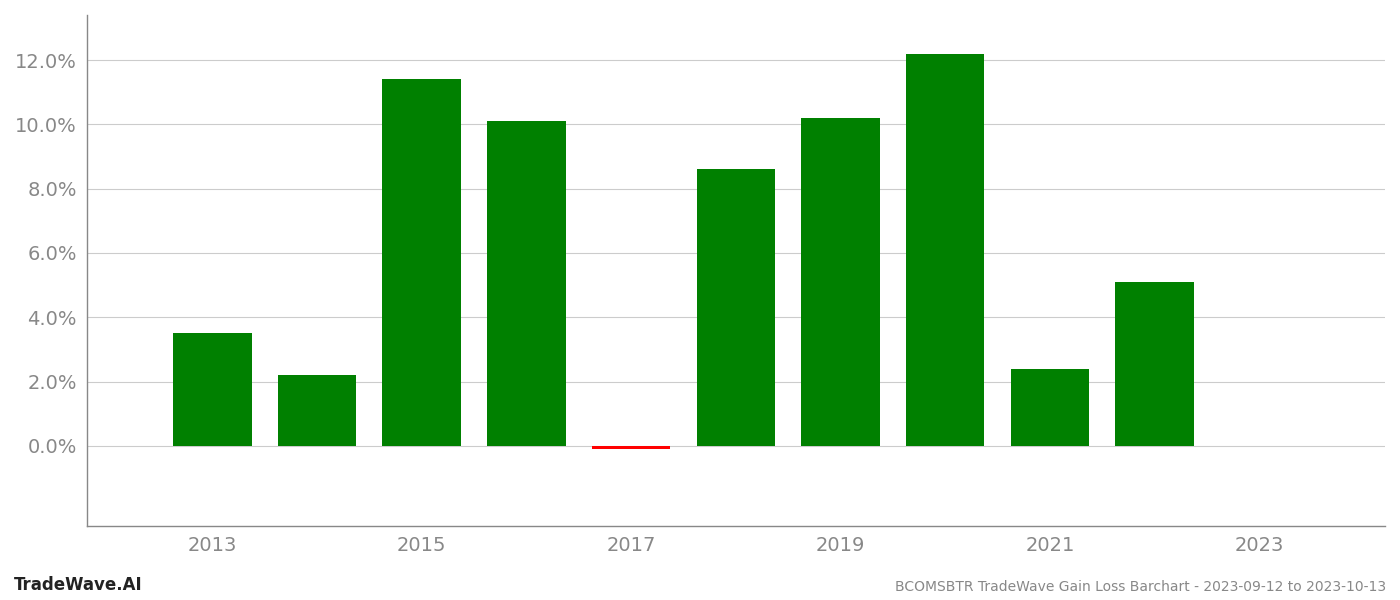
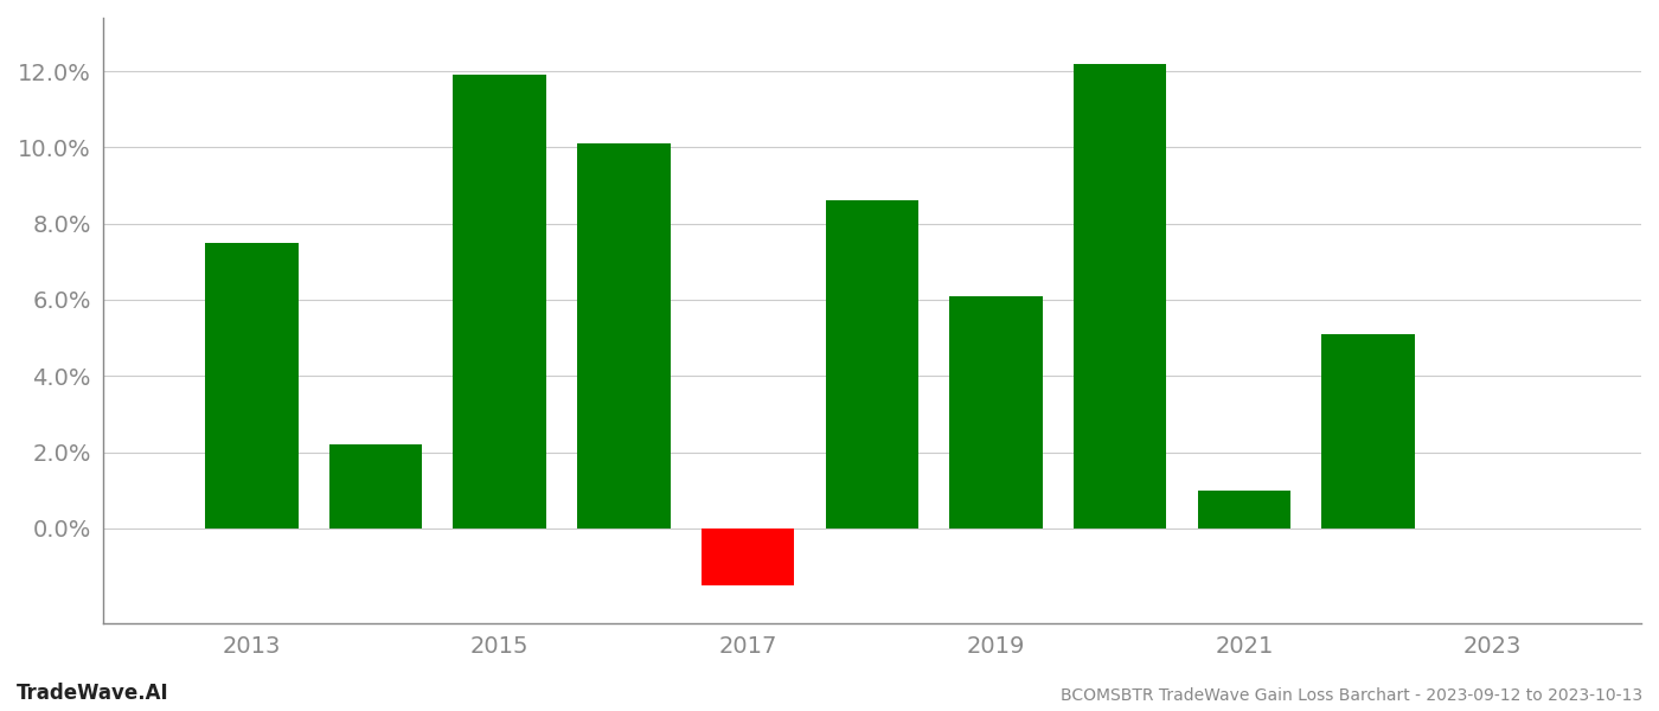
2013: 3.5% -> 7.5%
2015: 11.4% -> 11.9%
2017: -0.1% -> -1.5%
2019: 10.2% -> 6.1%
2021: 2.4% -> 1.0%
